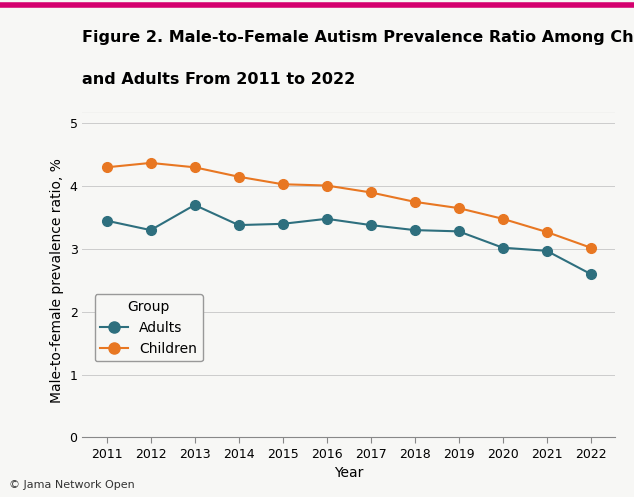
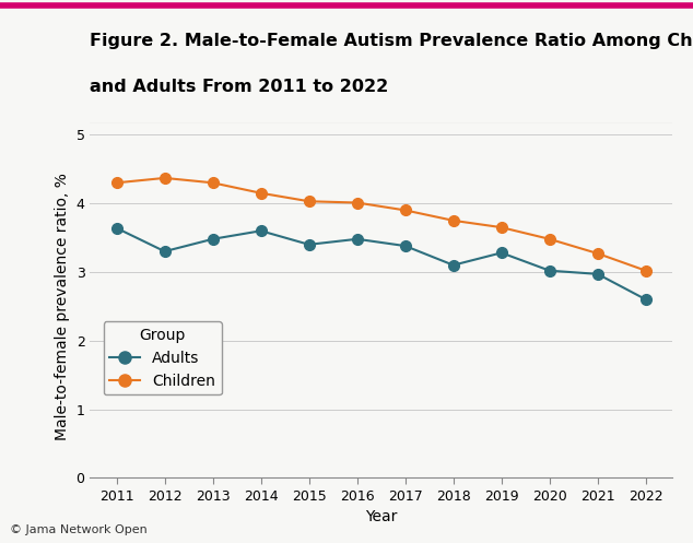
Adults/2011: 3.45 -> 3.64
Adults/2013: 3.70 -> 3.48
Adults/2014: 3.38 -> 3.60
Adults/2018: 3.30 -> 3.10
